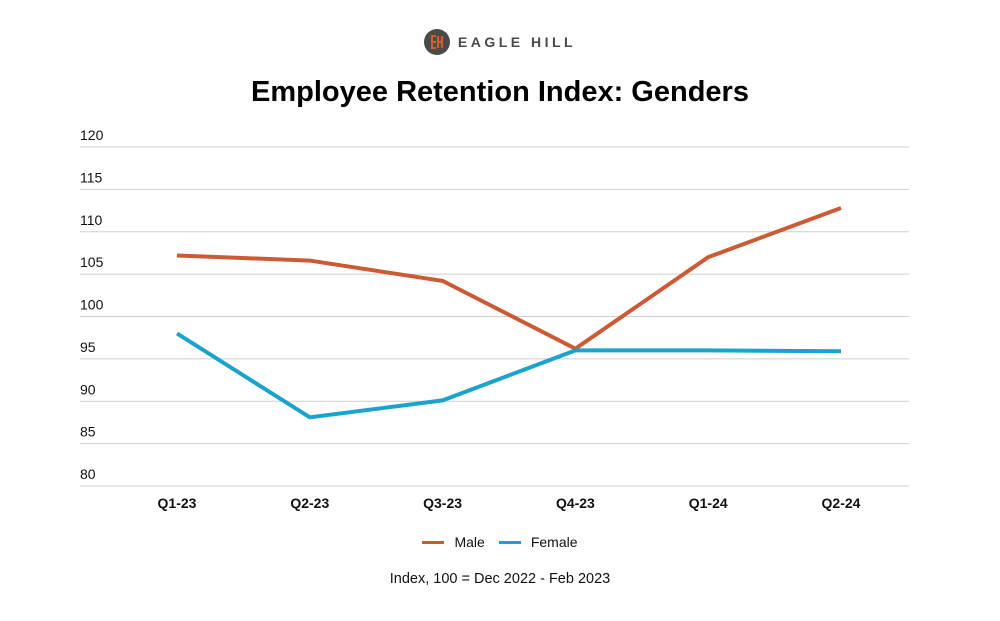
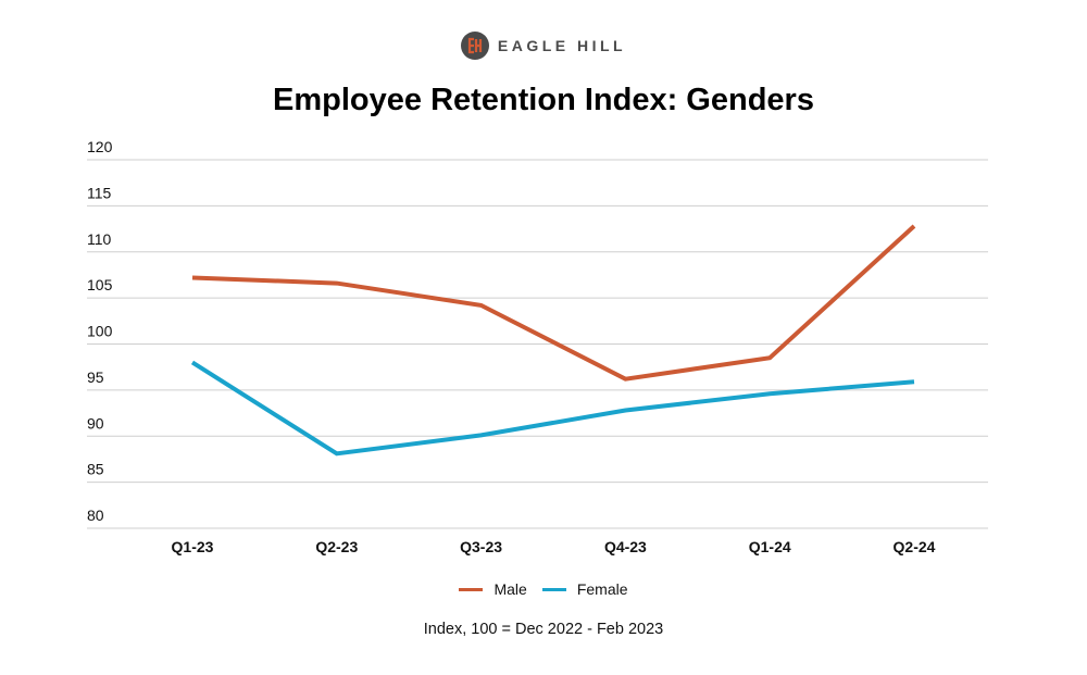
Female/Q4-23: 96 -> 93
Male/Q1-24: 107 -> 98
Female/Q1-24: 96 -> 95
